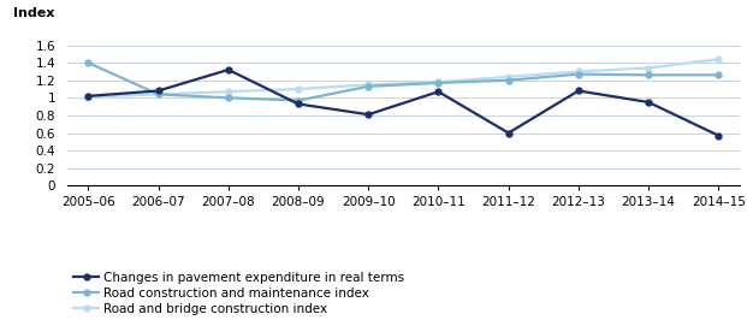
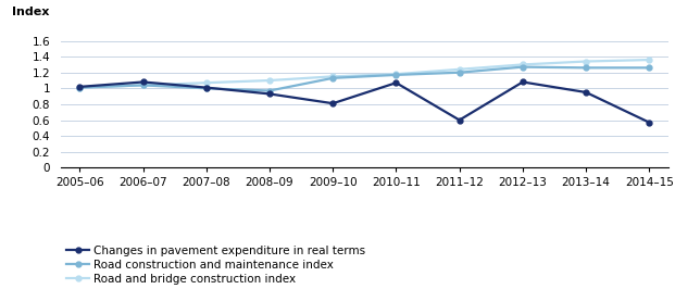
Road construction and maintenance index/2005–06: 1.40 -> 1.01
Changes in pavement expenditure in real terms/2007–08: 1.32 -> 1.01
Road and bridge construction index/2014–15: 1.44 -> 1.36
